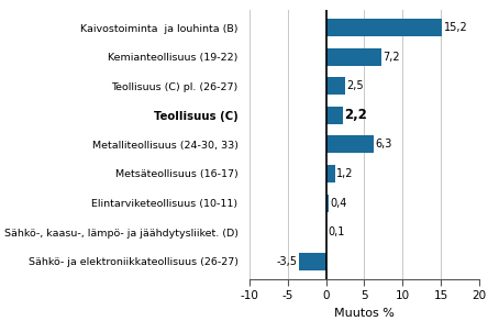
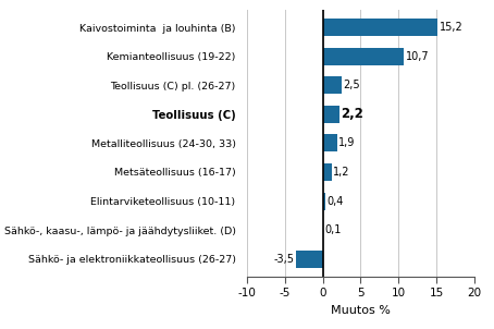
Kemianteollisuus (19-22): 7,2 -> 10,7
Metalliteollisuus (24-30, 33): 6,3 -> 1,9
